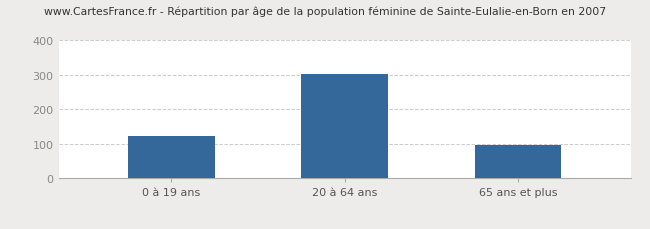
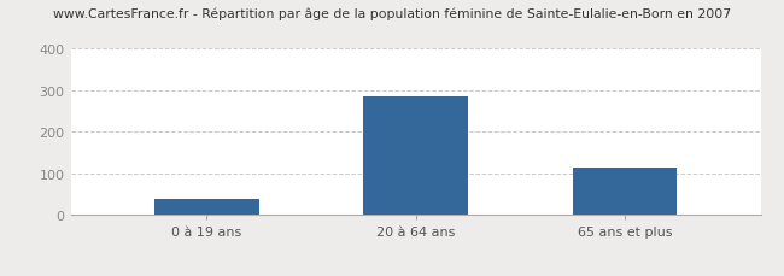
0 à 19 ans: 122 -> 40
20 à 64 ans: 302 -> 285
65 ans et plus: 98 -> 115
